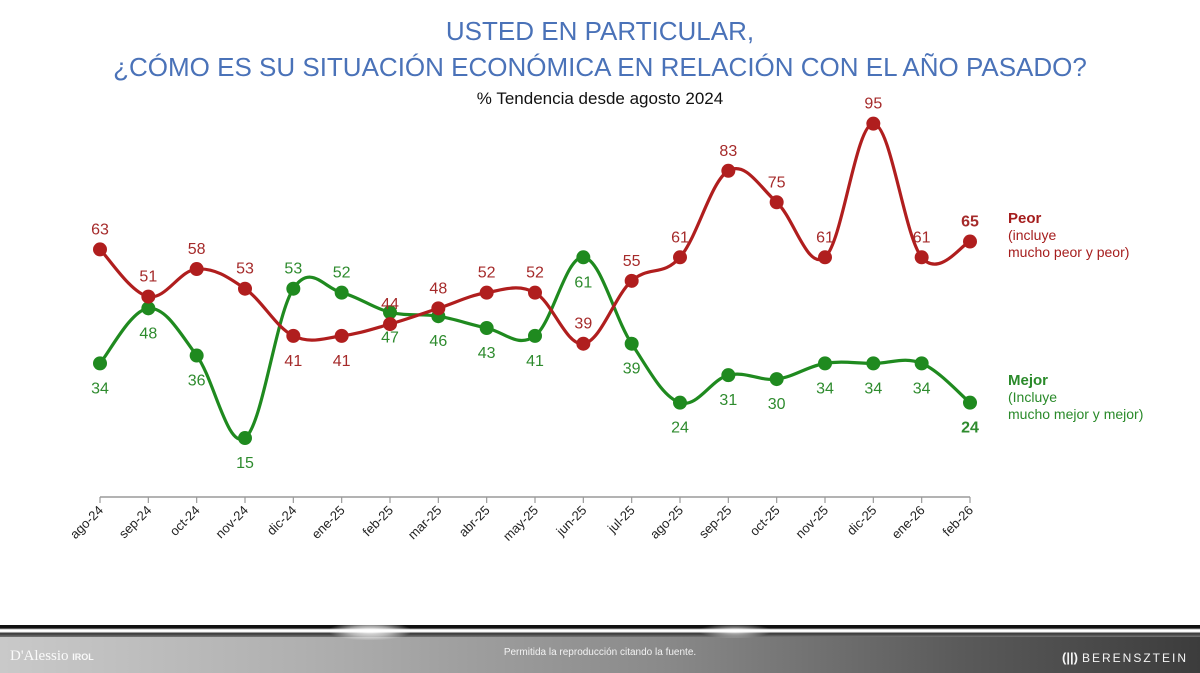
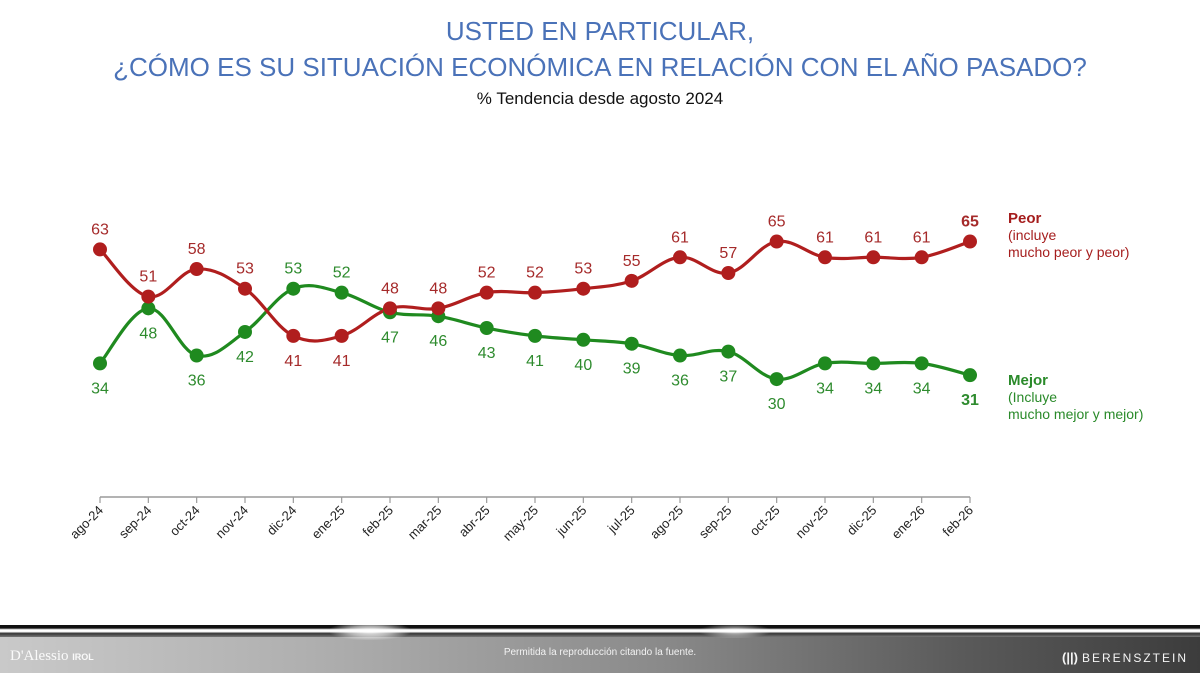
Mejor/nov-24: 15 -> 42
Peor/feb-25: 44 -> 48
Peor/jun-25: 39 -> 53
Mejor/jun-25: 61 -> 40
Mejor/ago-25: 24 -> 36
Peor/sep-25: 83 -> 57
Mejor/sep-25: 31 -> 37
Peor/oct-25: 75 -> 65
Peor/dic-25: 95 -> 61
Mejor/feb-26: 24 -> 31
